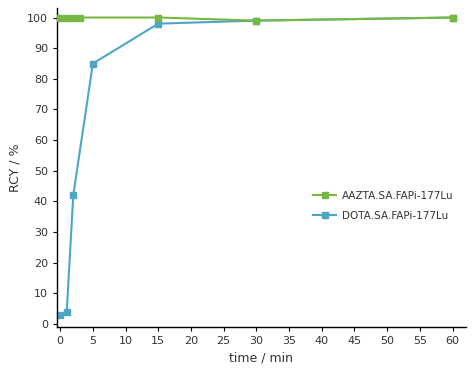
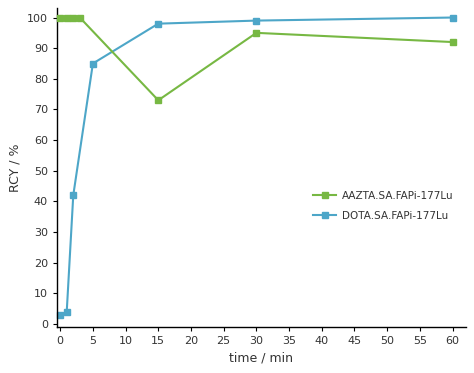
AAZTA.SA.FAPi-177Lu/15: 100 -> 73
AAZTA.SA.FAPi-177Lu/30: 99 -> 95
AAZTA.SA.FAPi-177Lu/60: 100 -> 92
